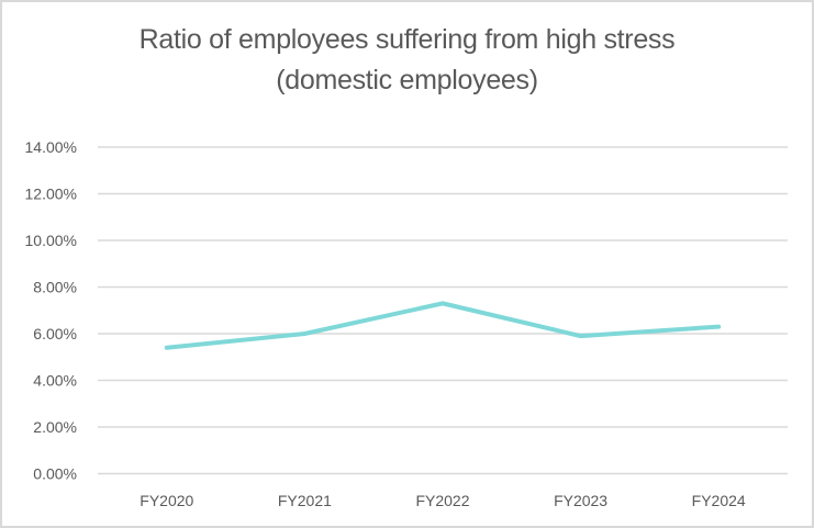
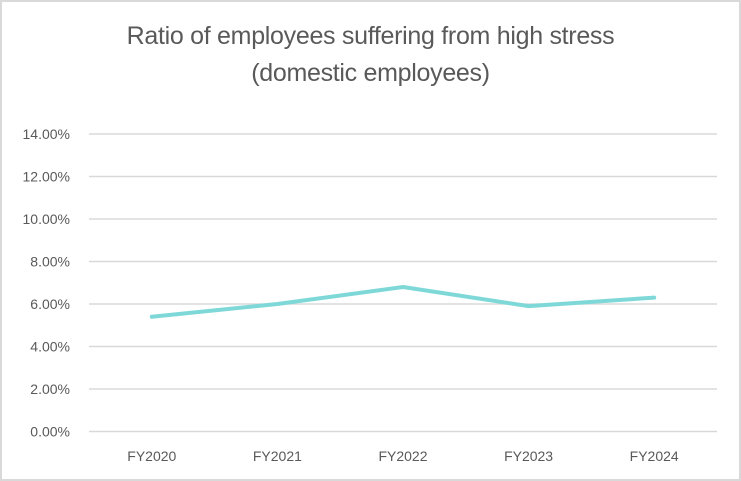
FY2022: 7.3% -> 6.8%
